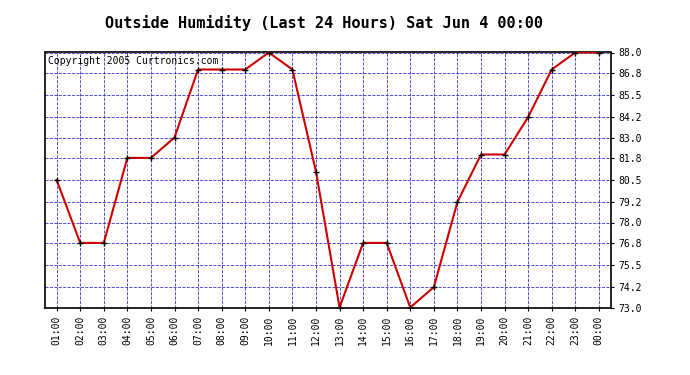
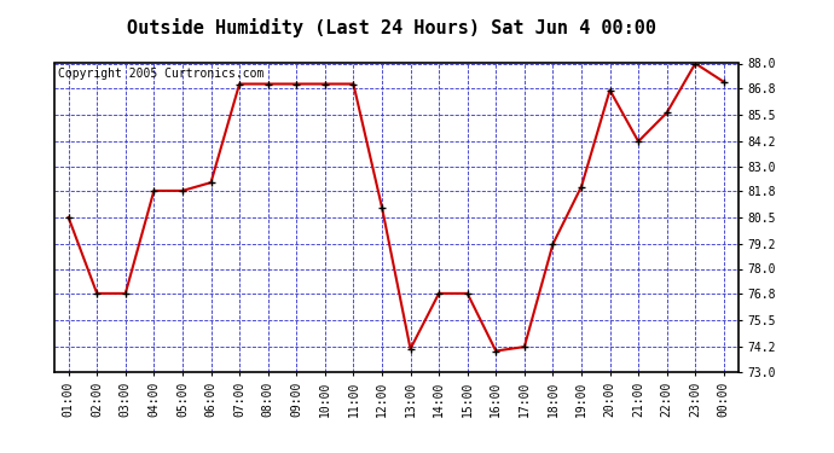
06:00: 83.0 -> 82.2
10:00: 88.0 -> 87.0
13:00: 73.0 -> 74.1
16:00: 73.0 -> 74.0
20:00: 82.0 -> 86.7
22:00: 87.0 -> 85.6
00:00: 88.0 -> 87.1
